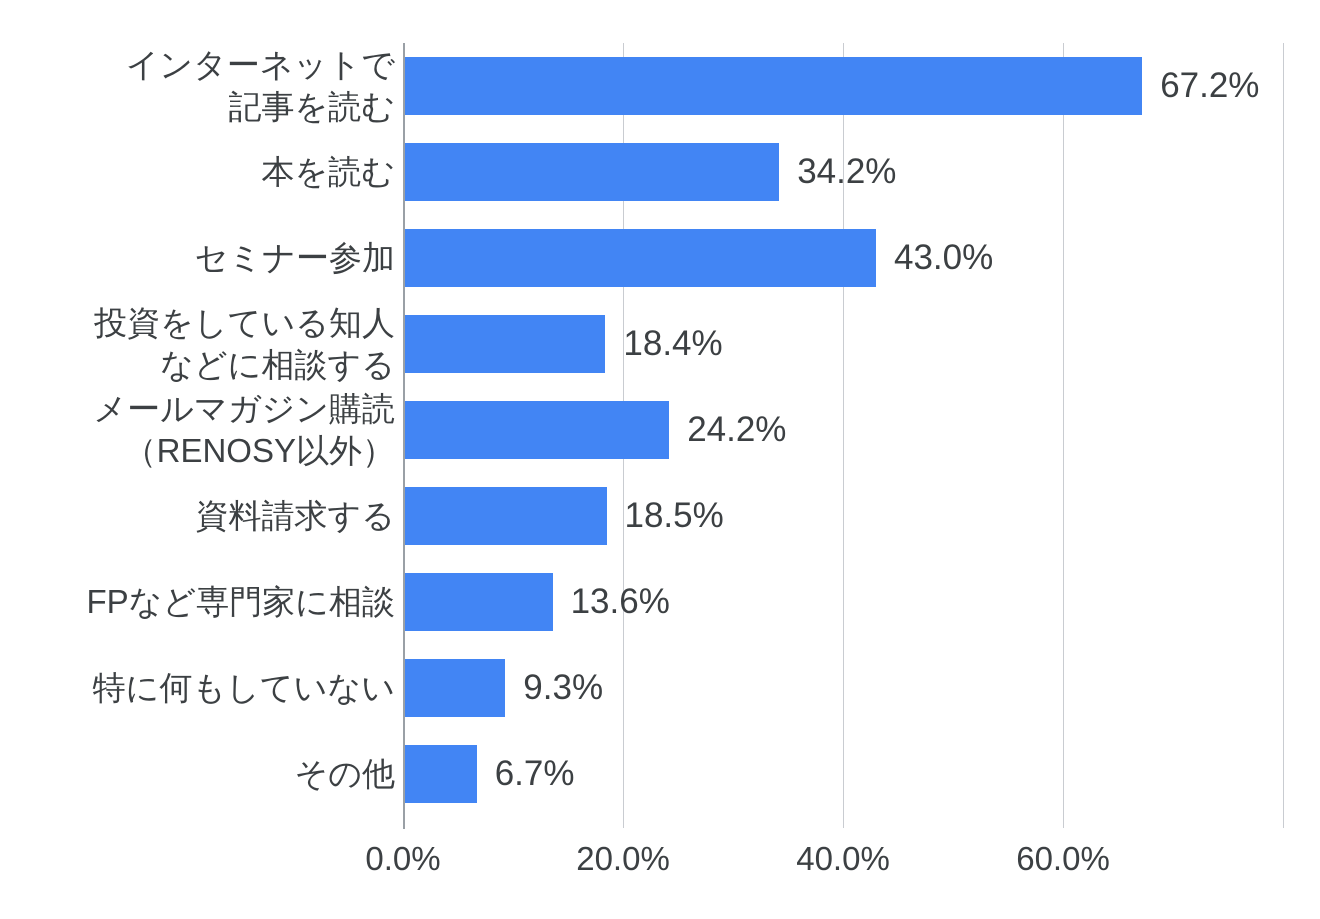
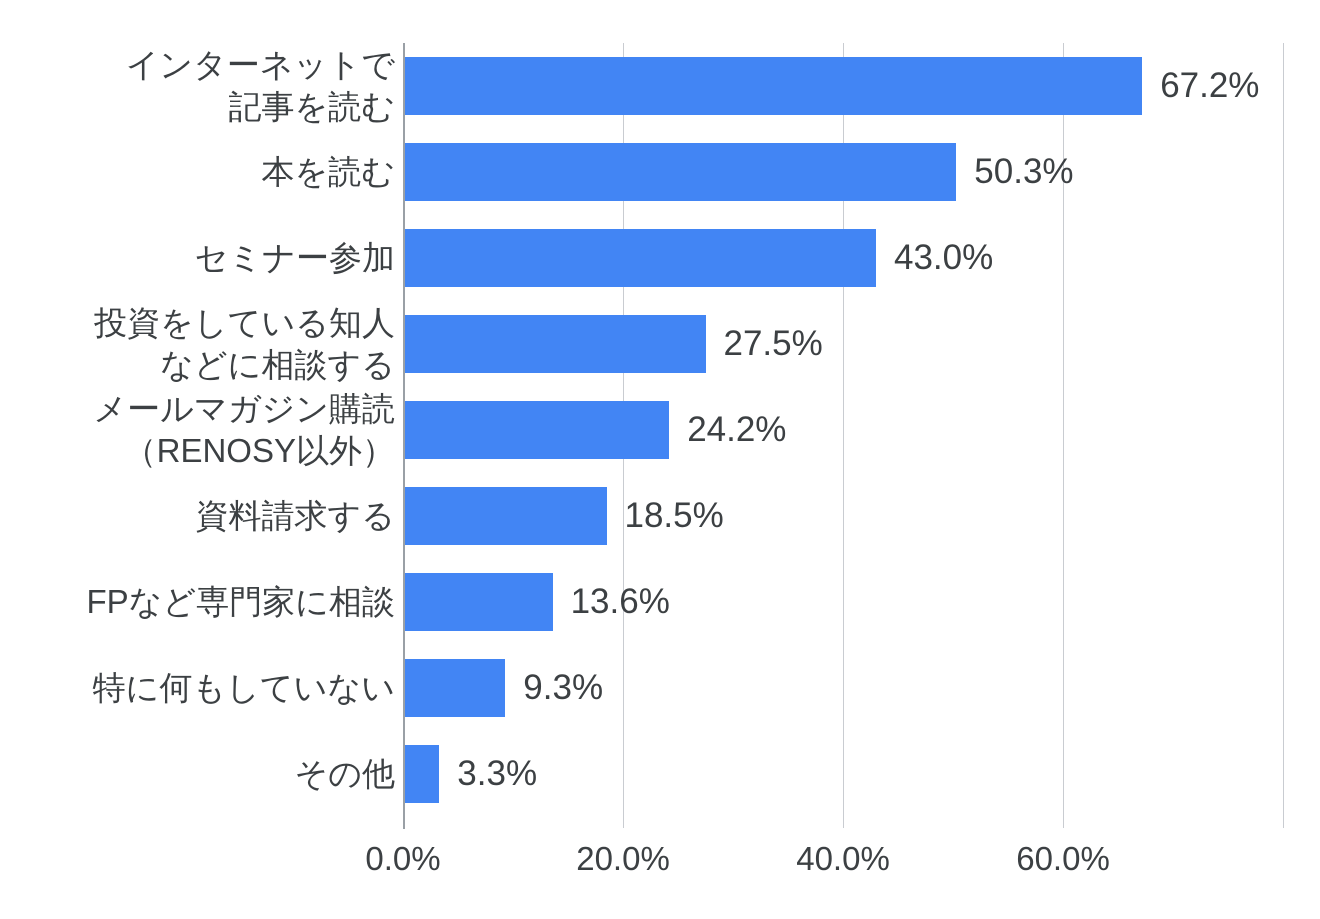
本を読む: 34.2% -> 50.3%
投資をしている知人 などに相談する: 18.4% -> 27.5%
その他: 6.7% -> 3.3%
